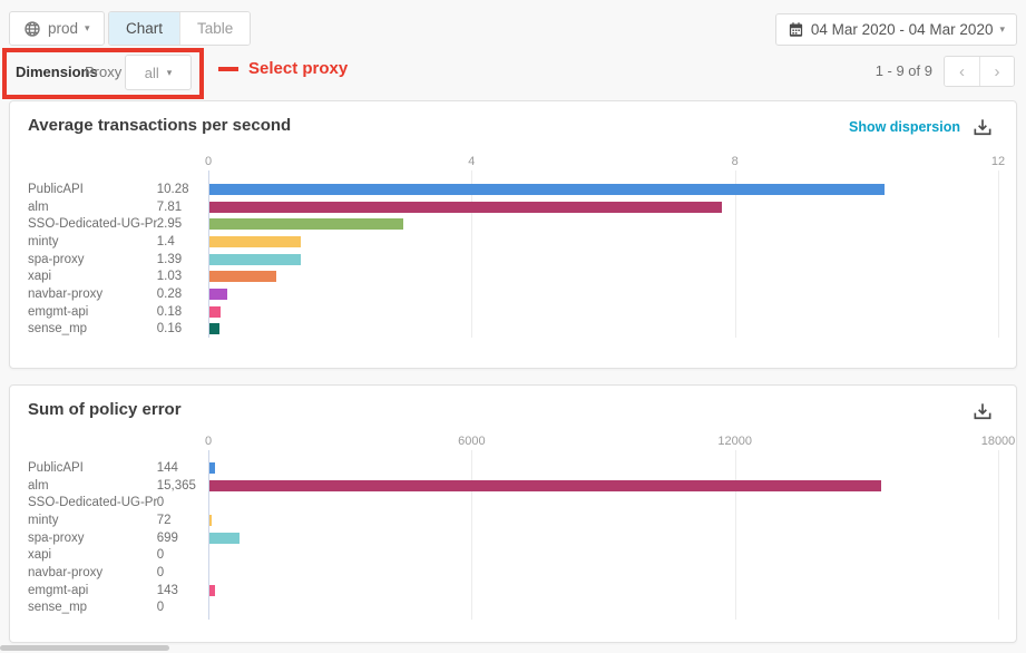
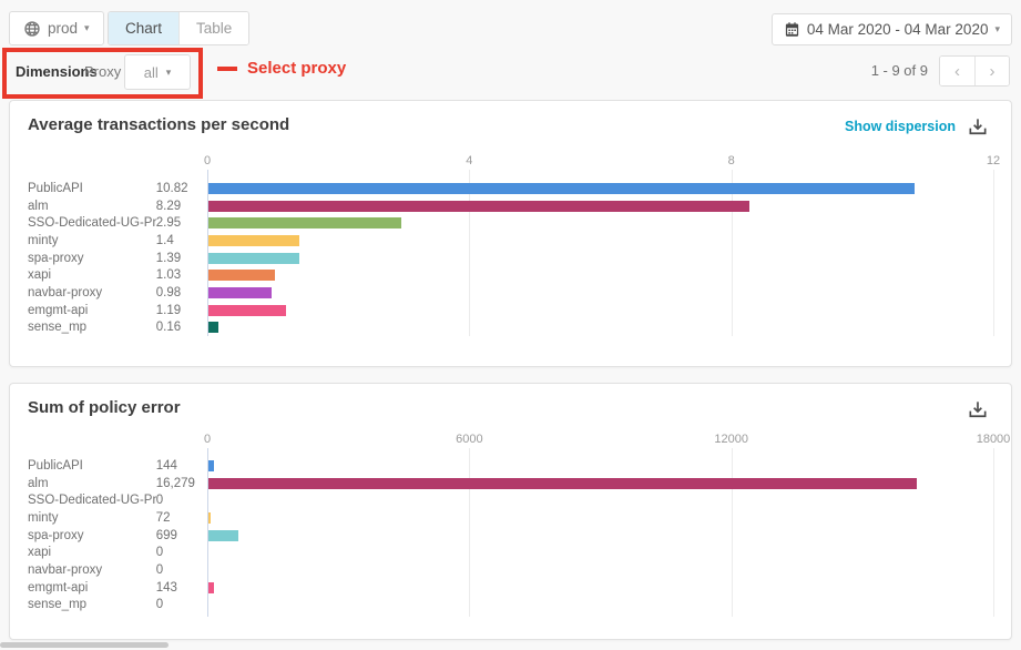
Average transactions per second/PublicAPI: 10.28 -> 10.82
Average transactions per second/alm: 7.81 -> 8.29
Average transactions per second/navbar-proxy: 0.28 -> 0.98
Average transactions per second/emgmt-api: 0.18 -> 1.19
Sum of policy error/alm: 15,365 -> 16,279
